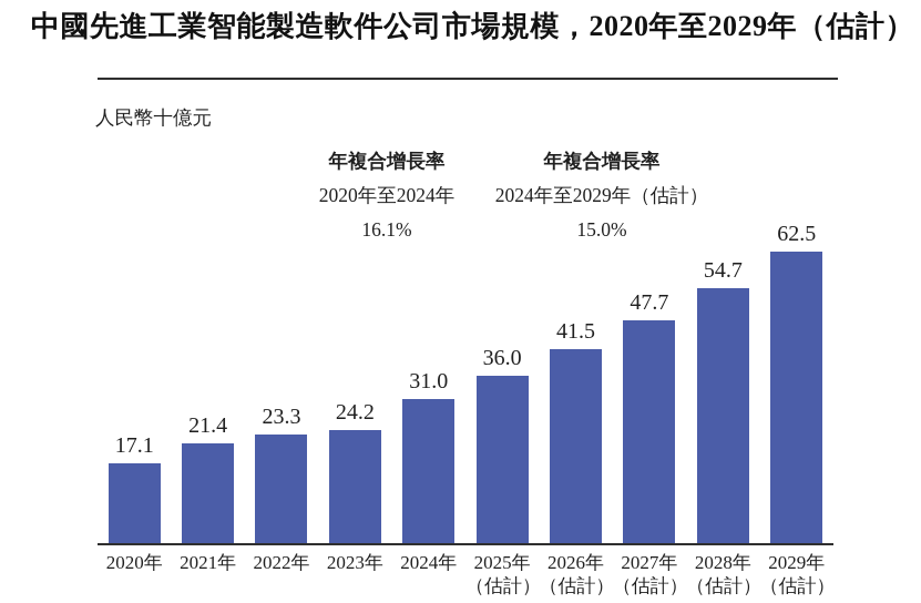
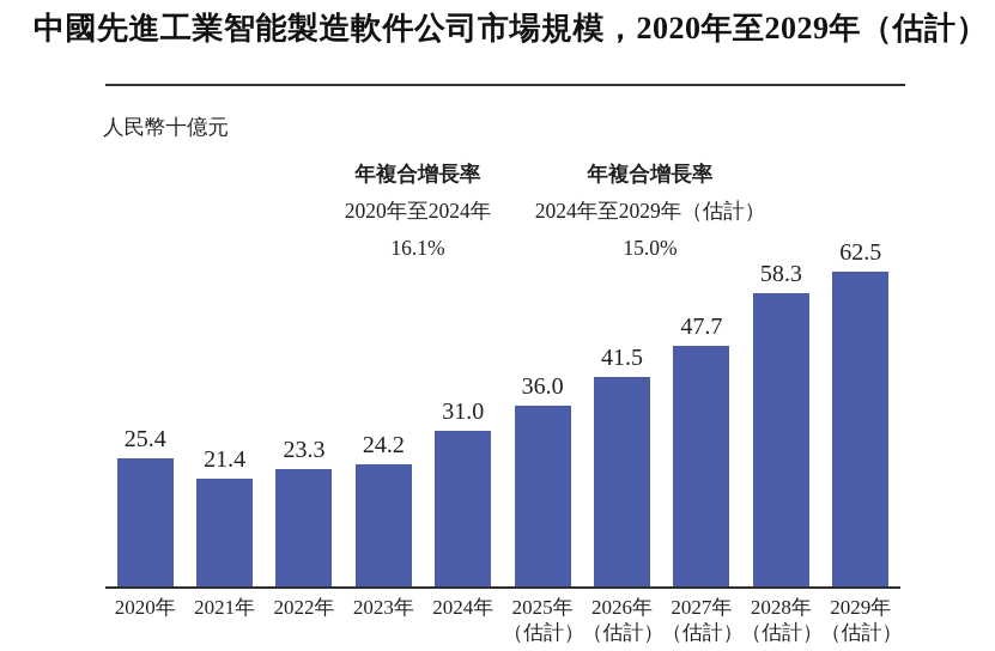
2020年: 17.1 -> 25.4
2028年（估計）: 54.7 -> 58.3
